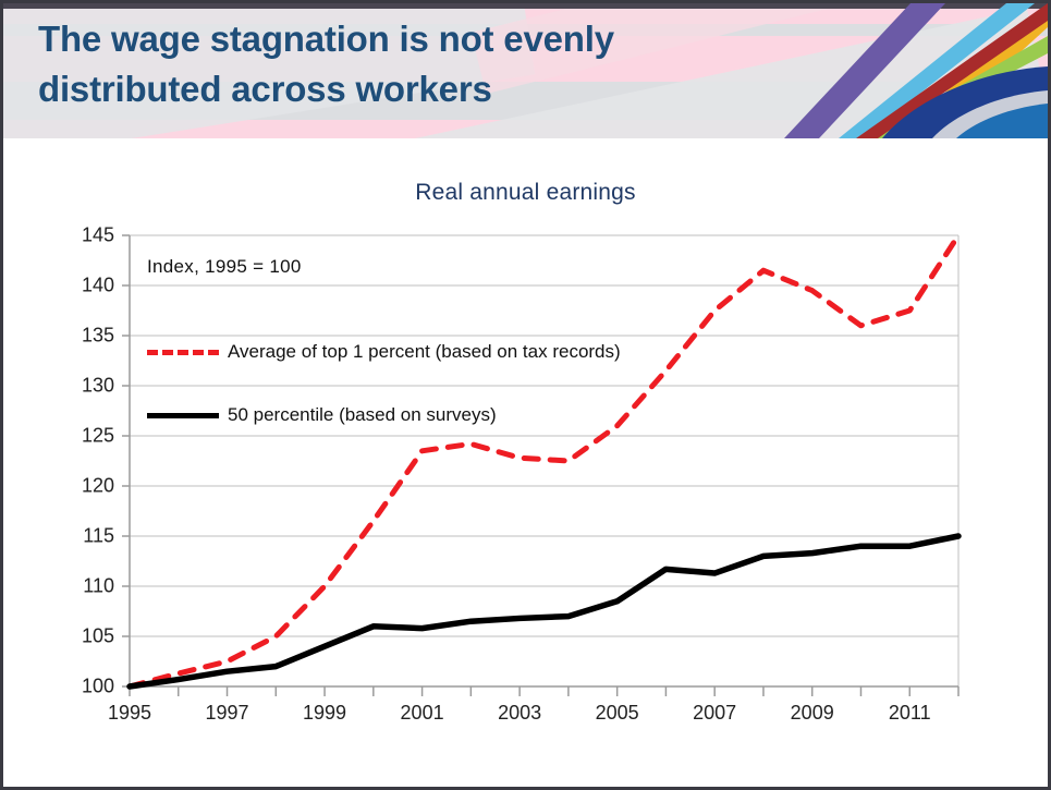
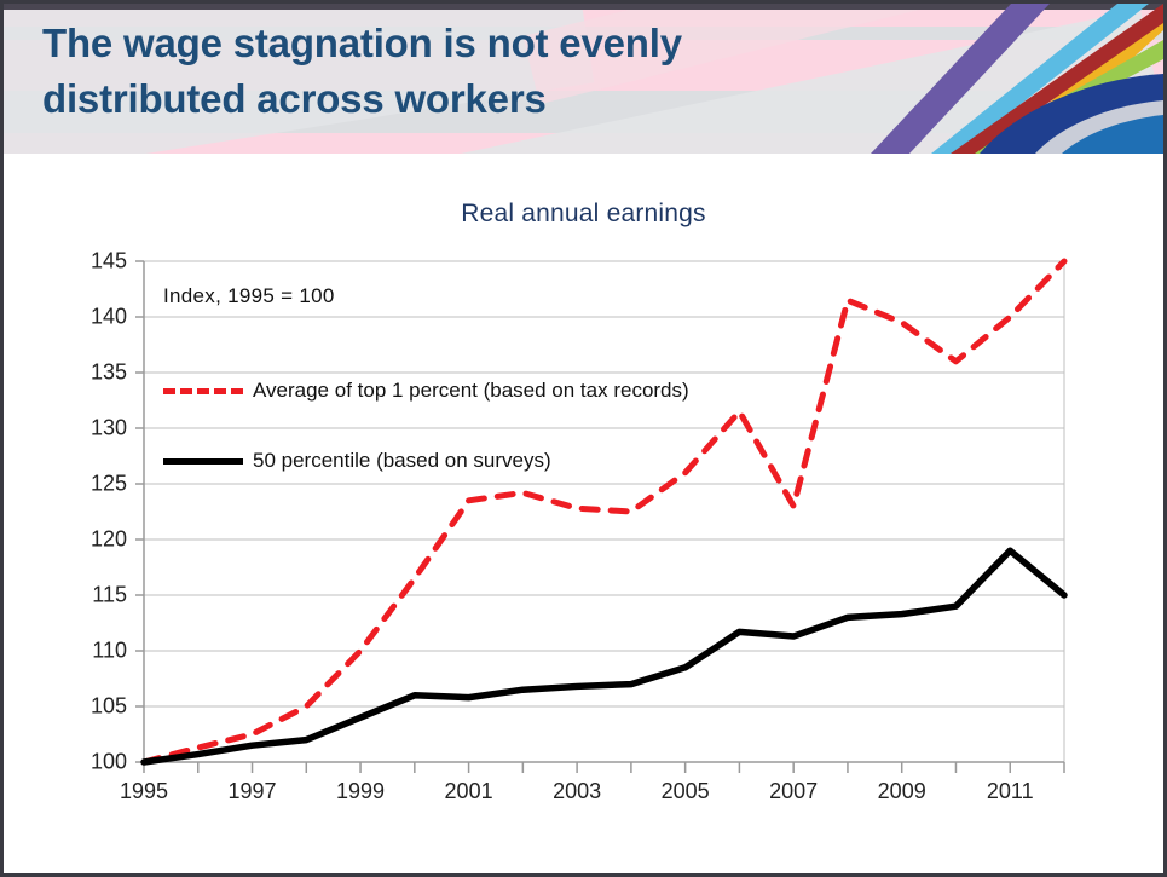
Average of top 1 percent (based on tax records)/2007: 138 -> 123
Average of top 1 percent (based on tax records)/2011: 138 -> 140
50 percentile (based on surveys)/2011: 114 -> 119
